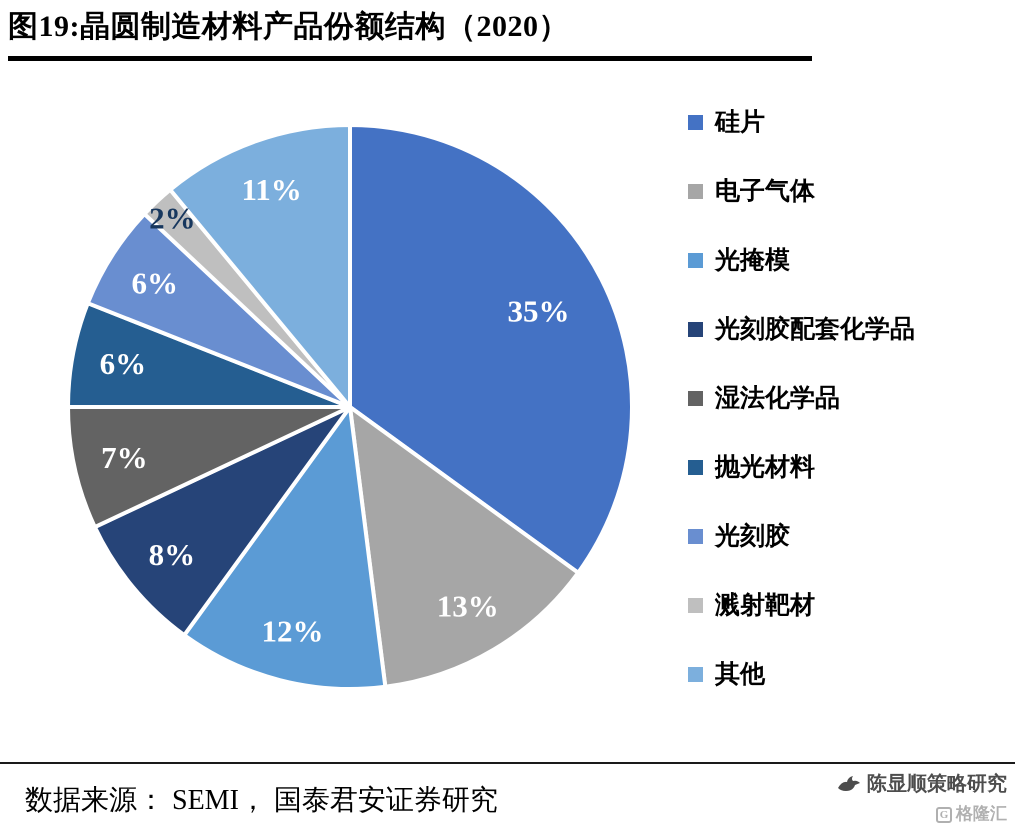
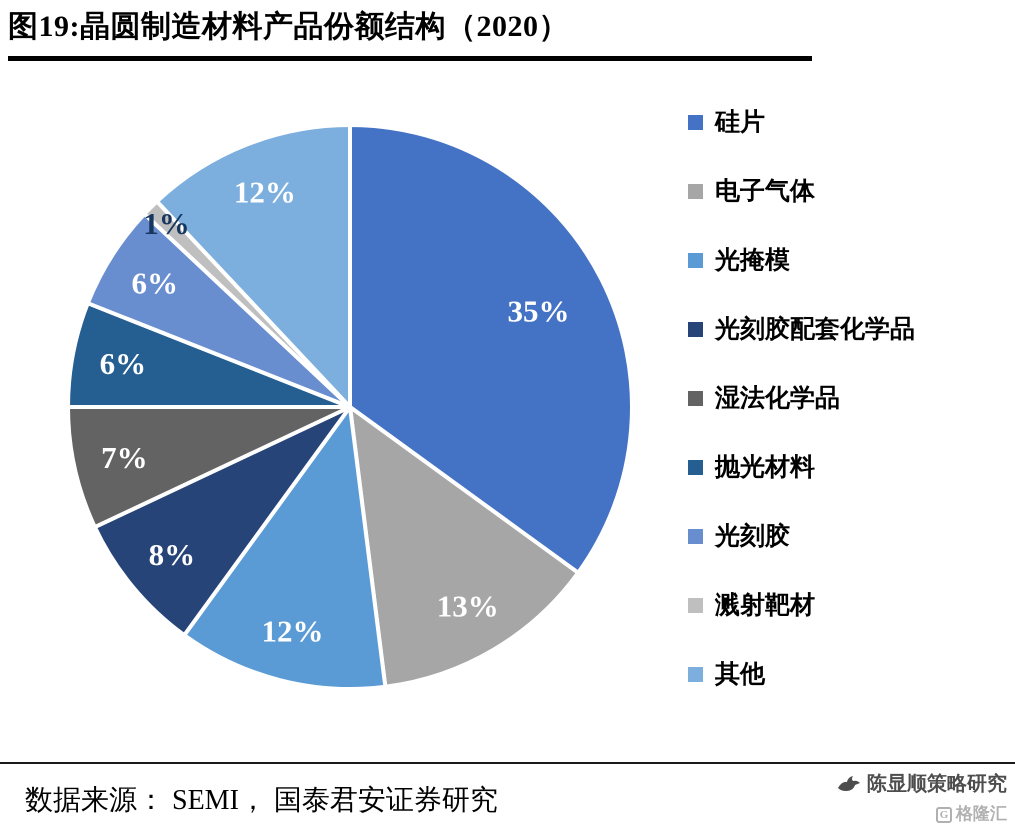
溅射靶材: 2% -> 1%
其他: 11% -> 12%
